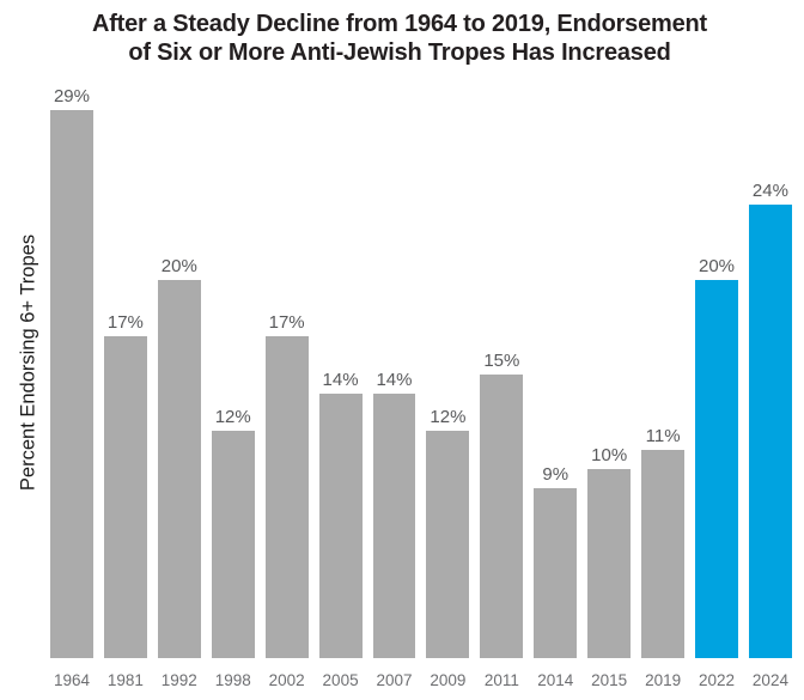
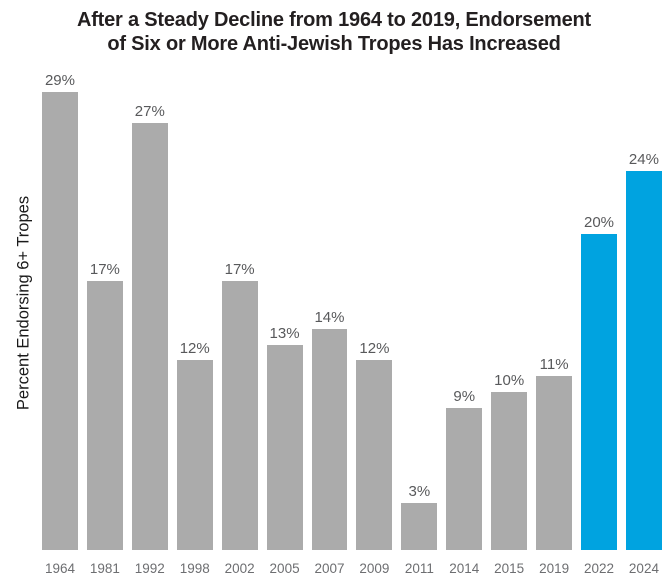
1992: 20% -> 27%
2005: 14% -> 13%
2011: 15% -> 3%
